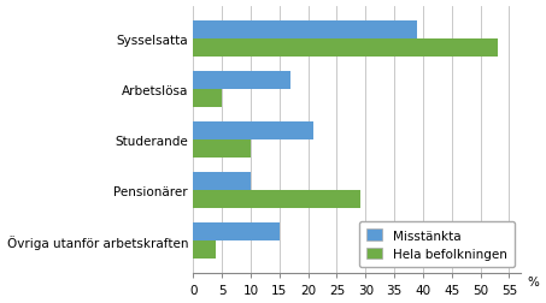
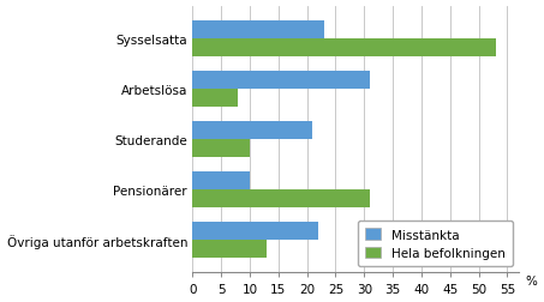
Misstänkta/Sysselsatta: 39 -> 23
Misstänkta/Arbetslösa: 17 -> 31
Hela befolkningen/Arbetslösa: 5 -> 8
Hela befolkningen/Pensionärer: 29 -> 31
Misstänkta/Övriga utanför arbetskraften: 15 -> 22
Hela befolkningen/Övriga utanför arbetskraften: 4 -> 13
